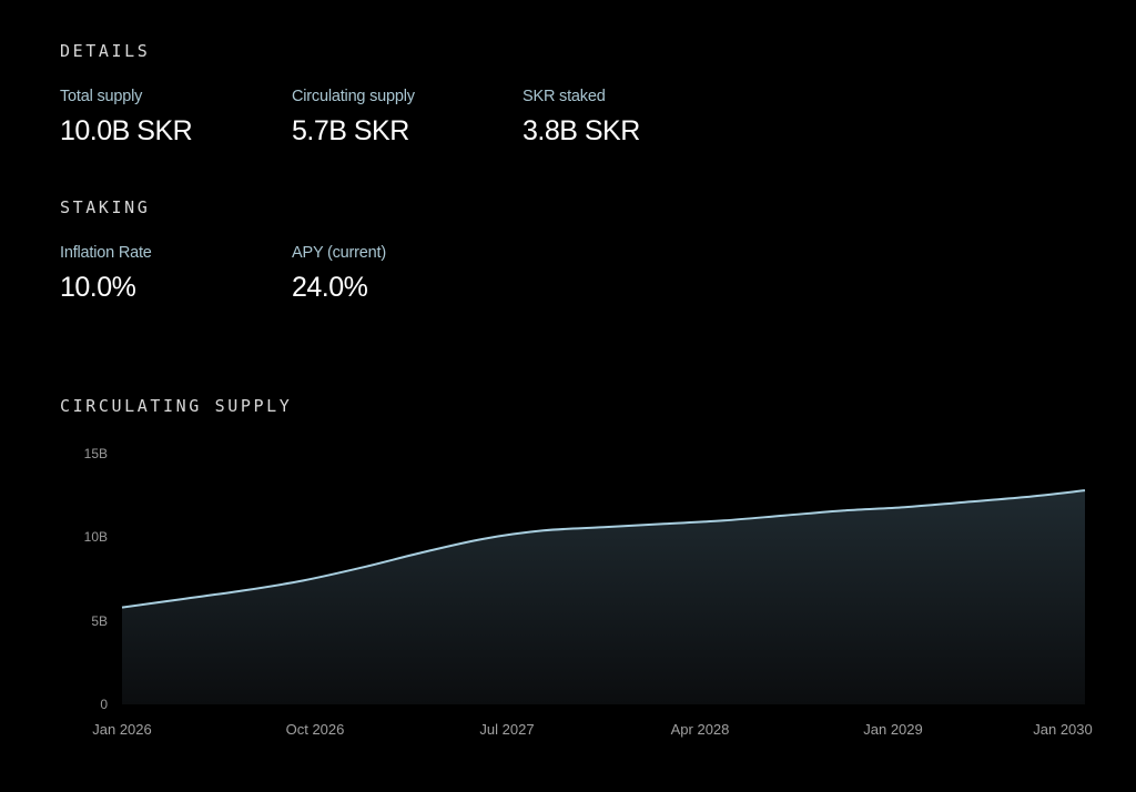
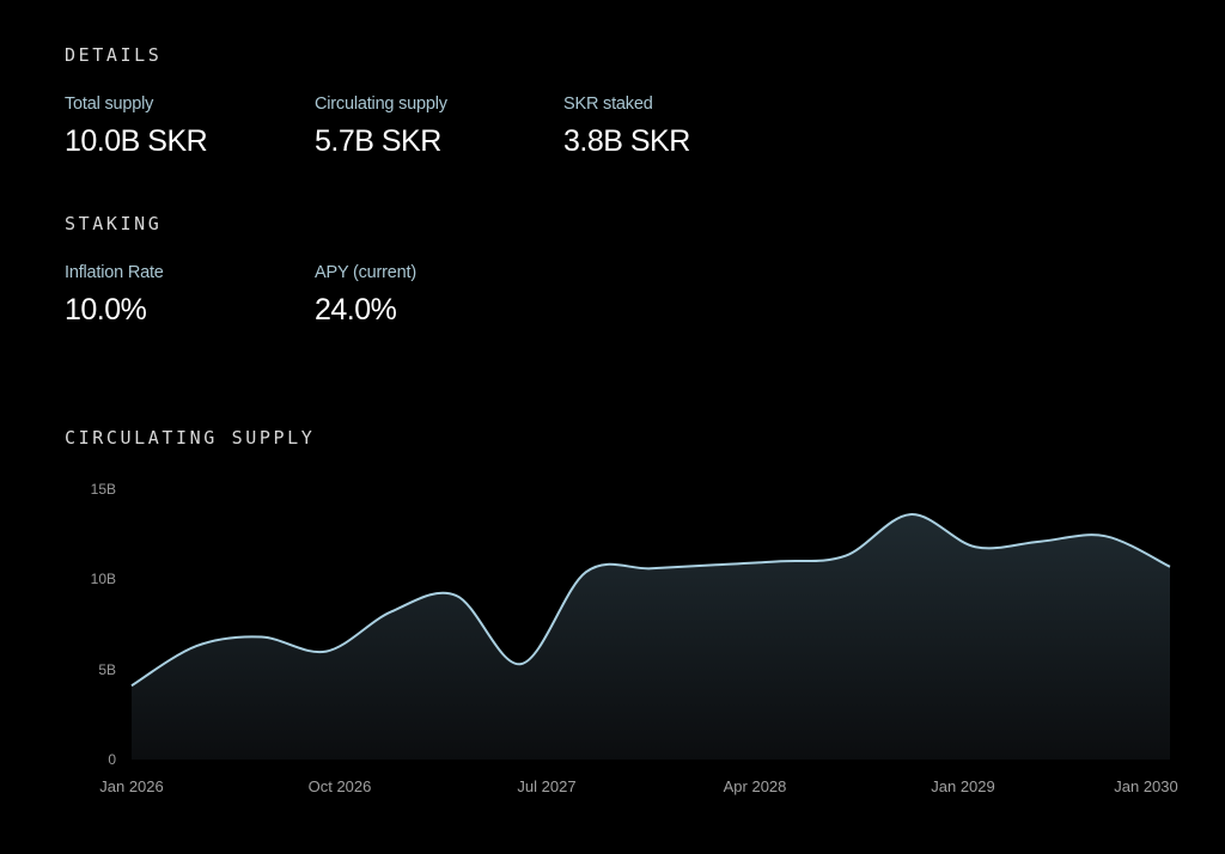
Jan 2026: 5.8B -> 4.1B
Oct 2026: 7.4B -> 6.0B
Jul 2027: 9.9B -> 5.3B
Jan 2029: 11.6B -> 13.6B
Jan 2030: 12.8B -> 10.7B
